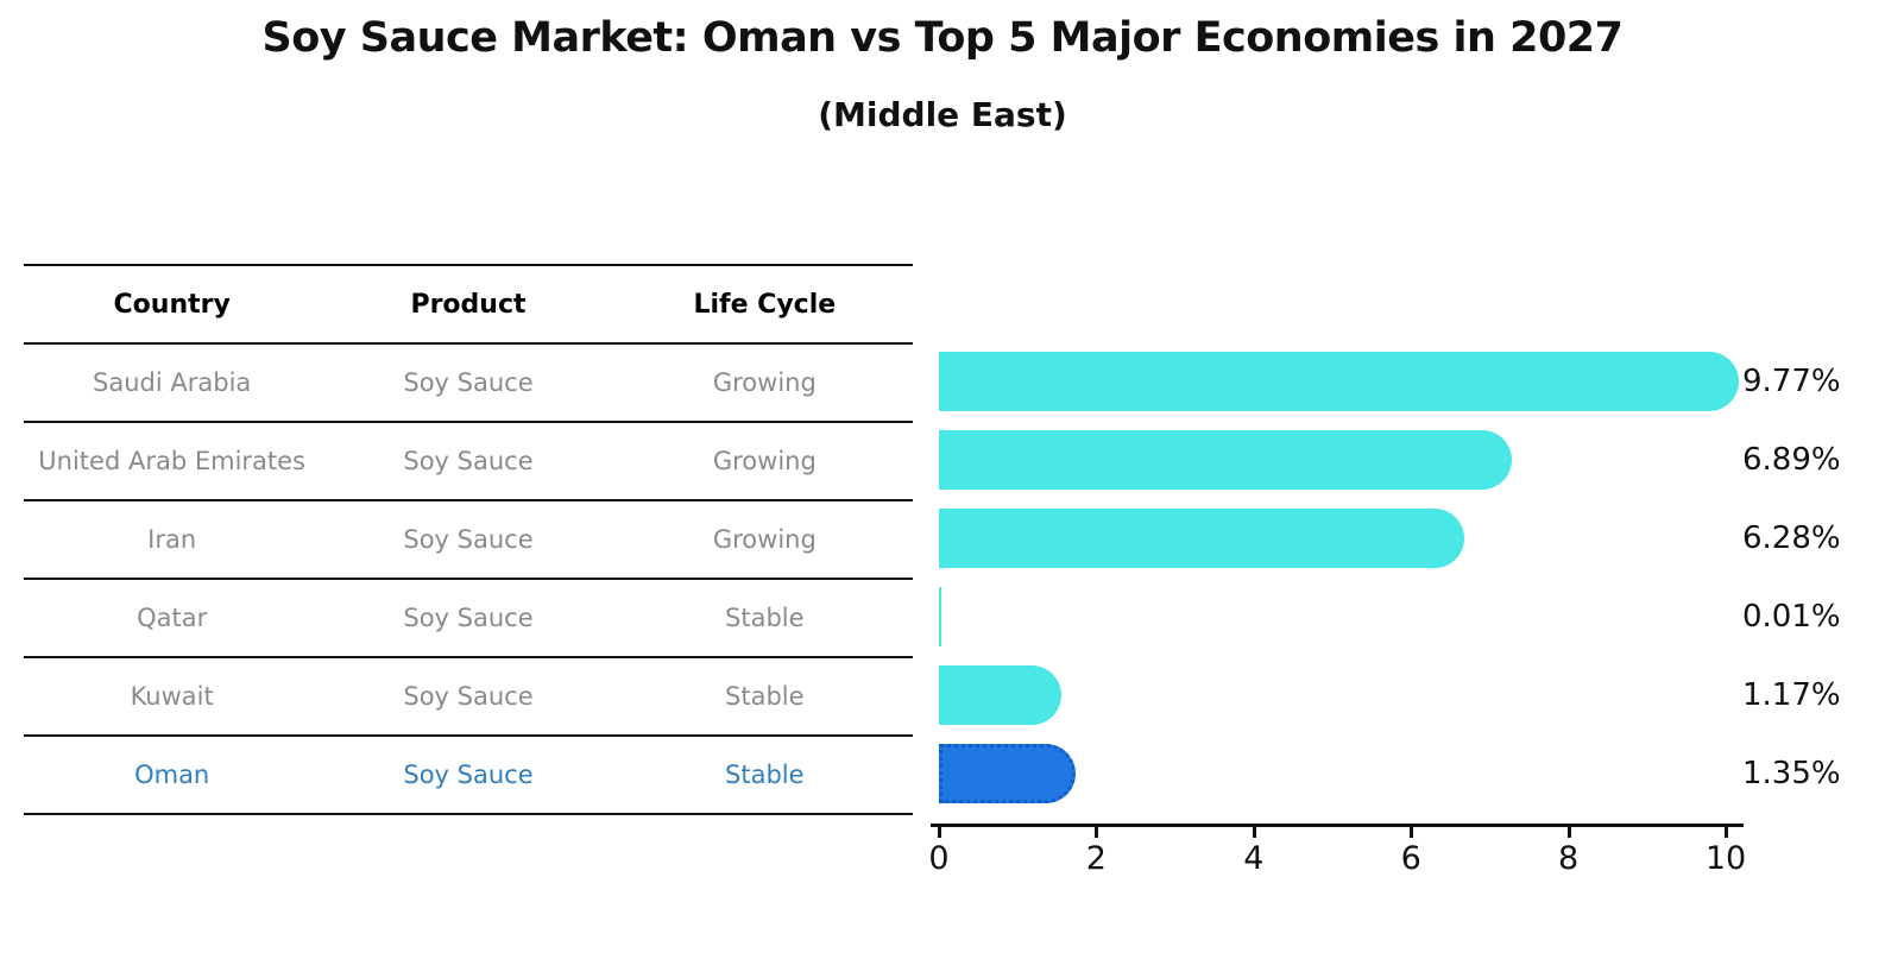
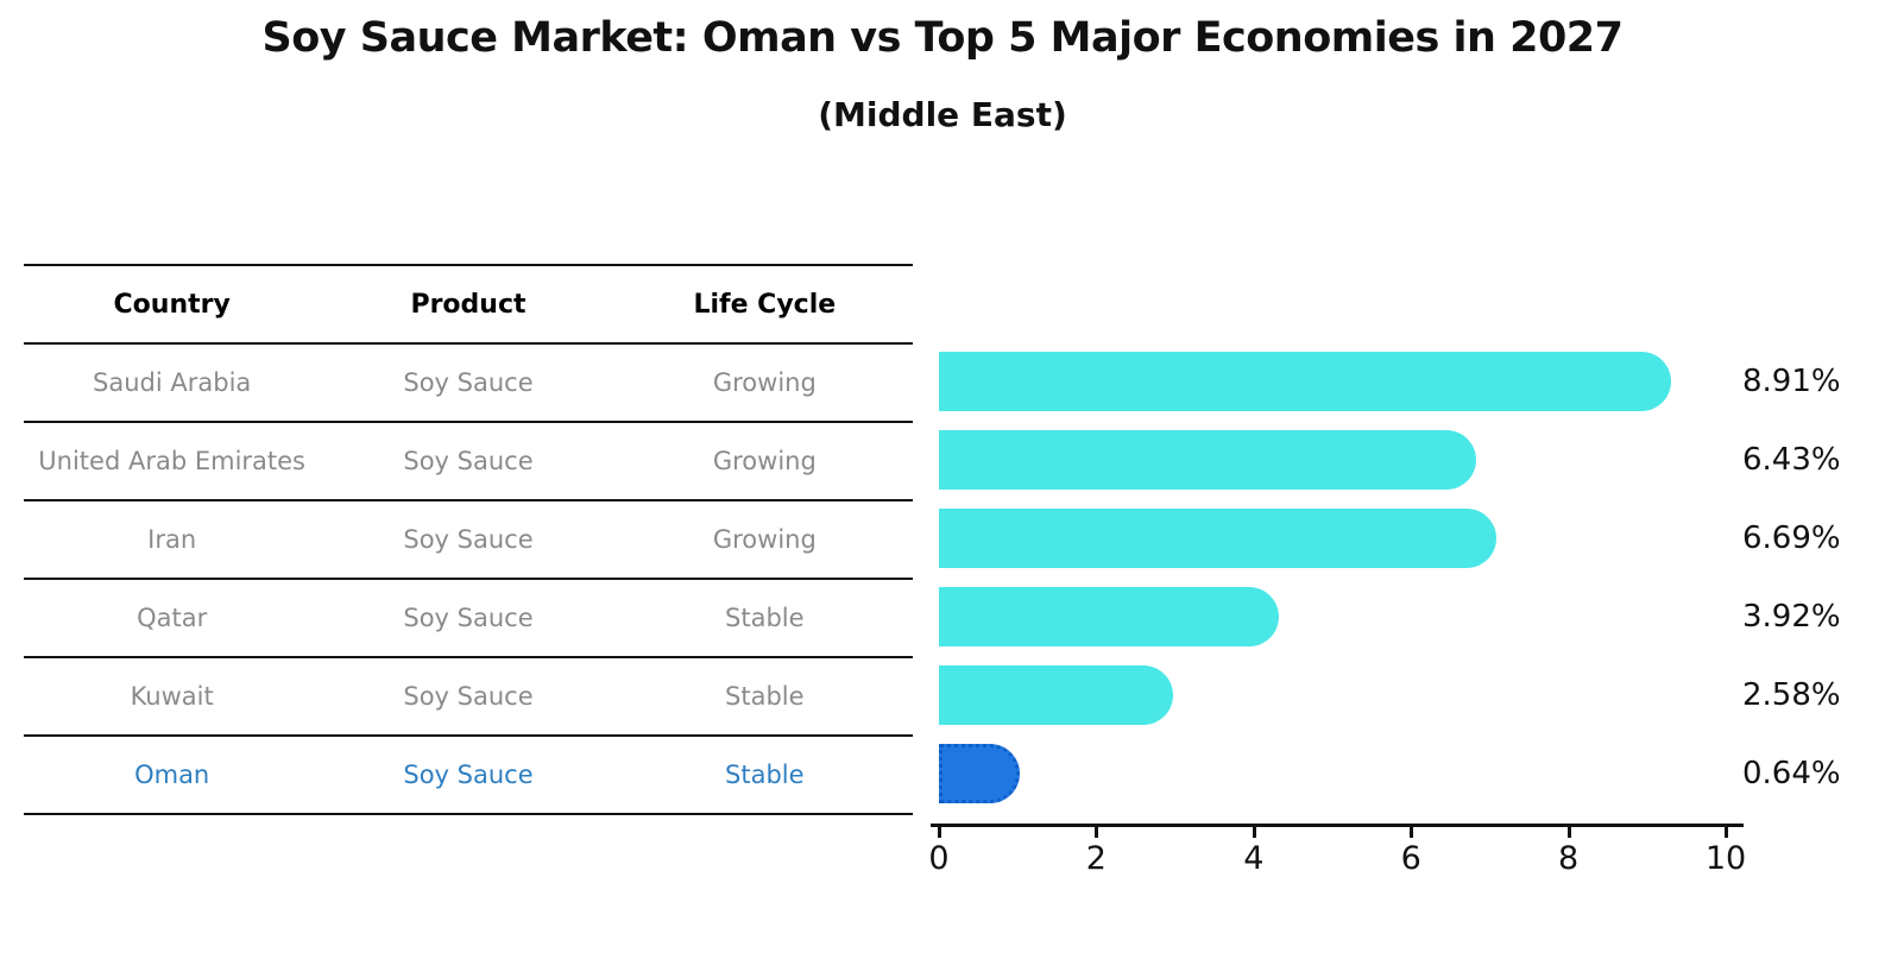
Saudi Arabia: 9.77% -> 8.91%
United Arab Emirates: 6.89% -> 6.43%
Iran: 6.28% -> 6.69%
Qatar: 0.01% -> 3.92%
Kuwait: 1.17% -> 2.58%
Oman: 1.35% -> 0.64%
